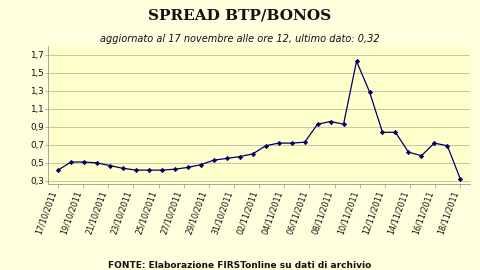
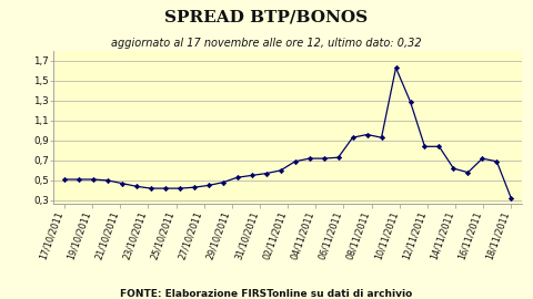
17/10/2011: 0,42 -> 0,51
